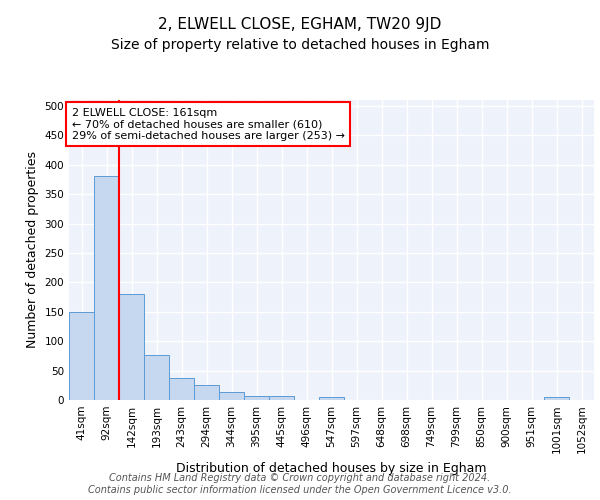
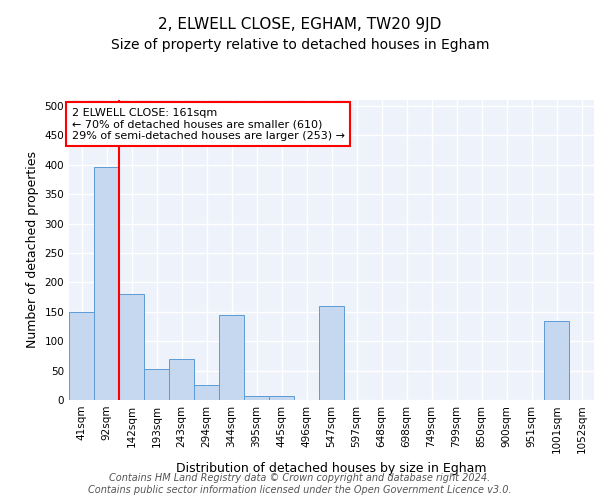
92sqm: 380 -> 396
193sqm: 77 -> 52
243sqm: 37 -> 70
344sqm: 14 -> 144
547sqm: 5 -> 160
1001sqm: 5 -> 134
